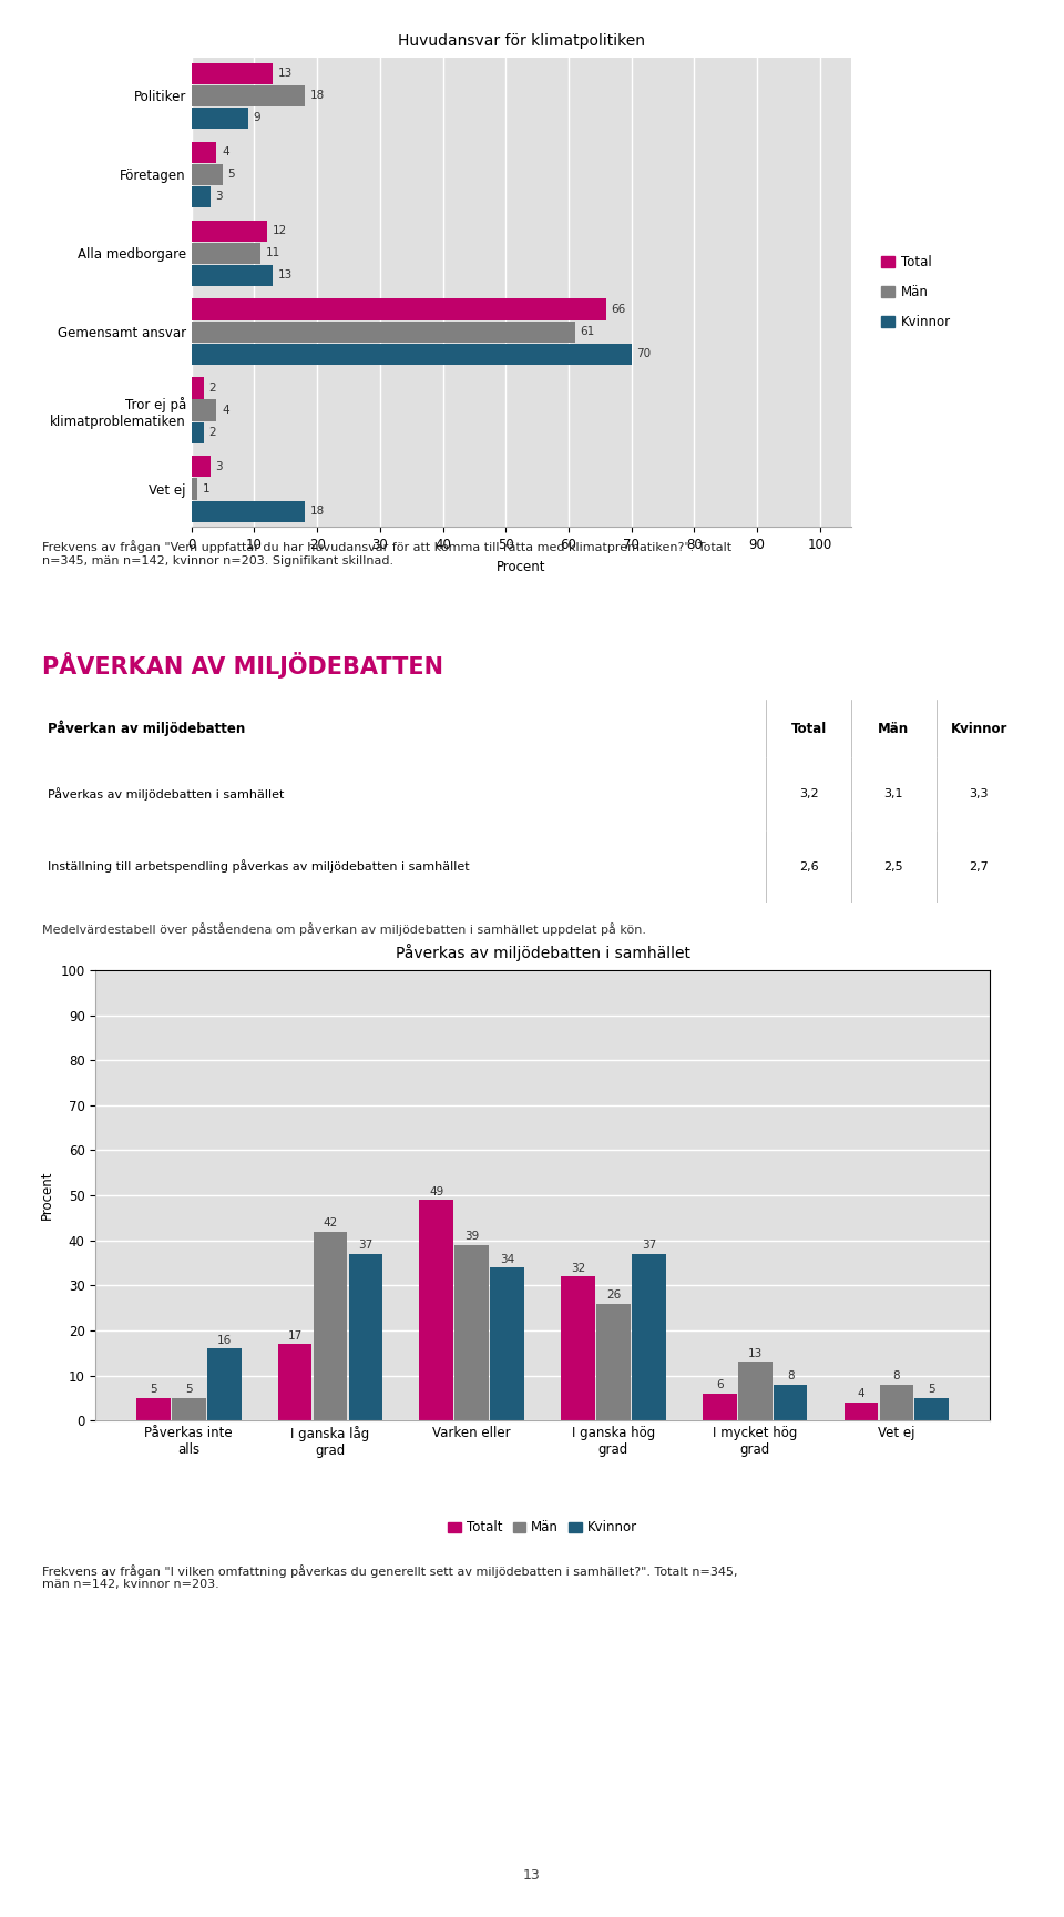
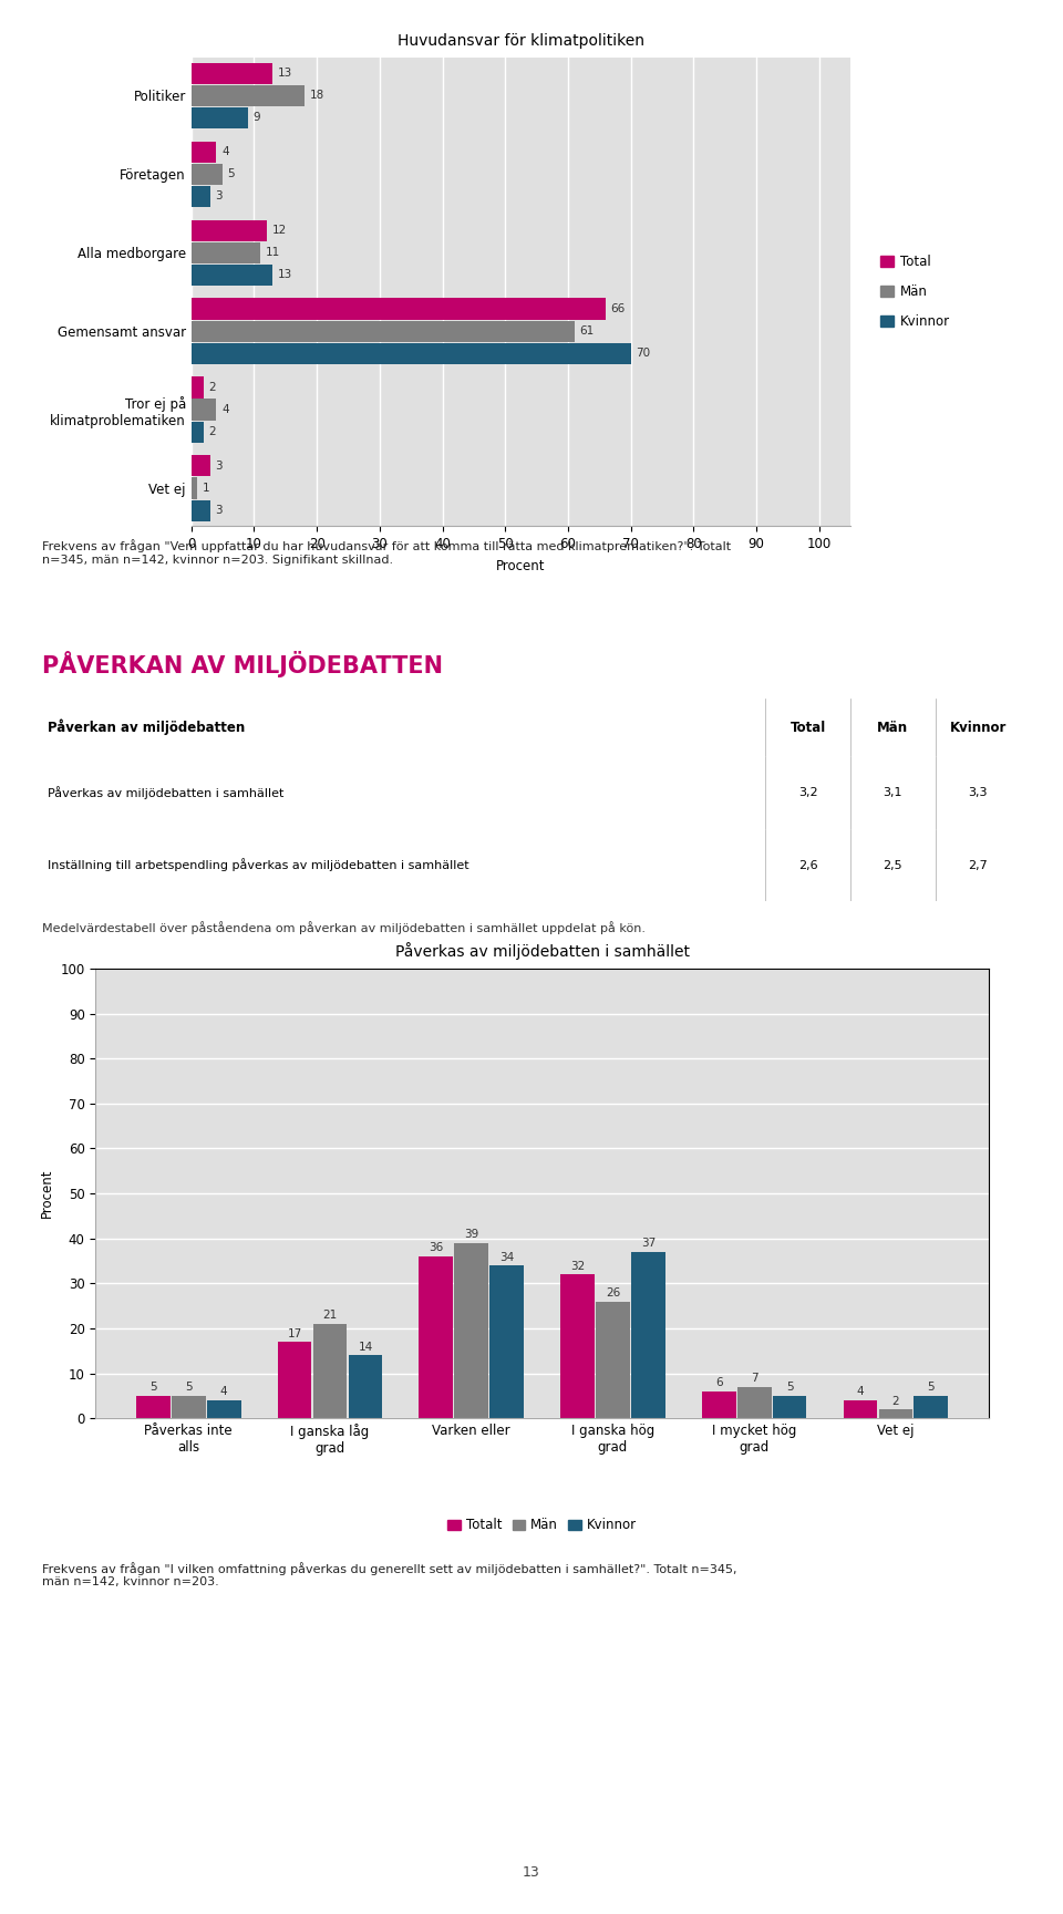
Huvudansvar för klimatpolitiken/Kvinnor/Vet ej: 18 -> 3
Påverkas av miljödebatten i samhället/Kvinnor/Påverkas inte alls: 16 -> 4
Påverkas av miljödebatten i samhället/Män/I ganska låg grad: 42 -> 21
Påverkas av miljödebatten i samhället/Kvinnor/I ganska låg grad: 37 -> 14
Påverkas av miljödebatten i samhället/Totalt/Varken eller: 49 -> 36
Påverkas av miljödebatten i samhället/Män/I mycket hög grad: 13 -> 7
Påverkas av miljödebatten i samhället/Kvinnor/I mycket hög grad: 8 -> 5
Påverkas av miljödebatten i samhället/Män/Vet ej: 8 -> 2
